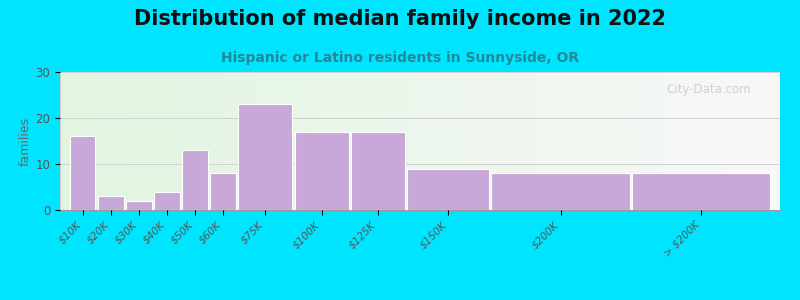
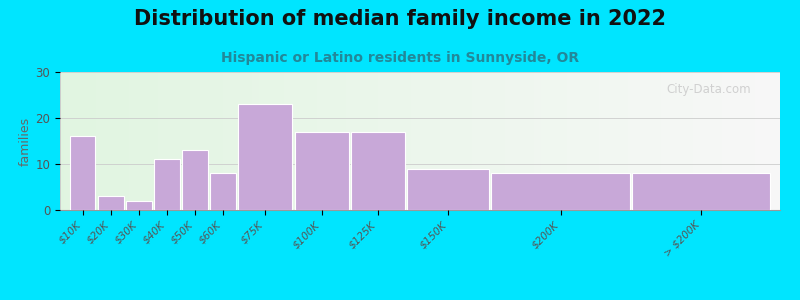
$40K: 4 -> 11
